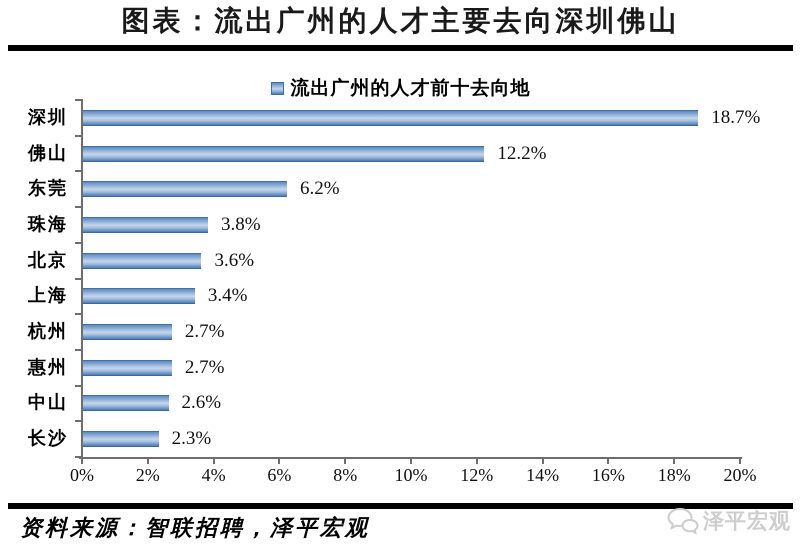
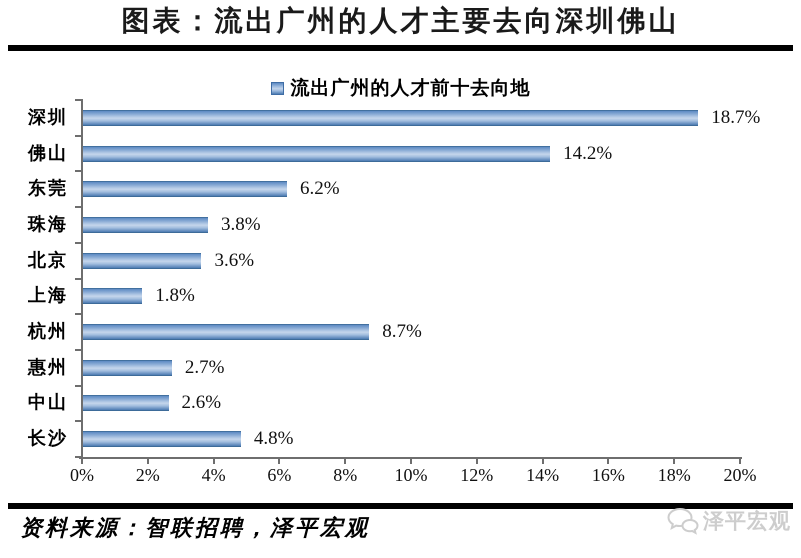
佛山: 12.2% -> 14.2%
上海: 3.4% -> 1.8%
杭州: 2.7% -> 8.7%
长沙: 2.3% -> 4.8%
